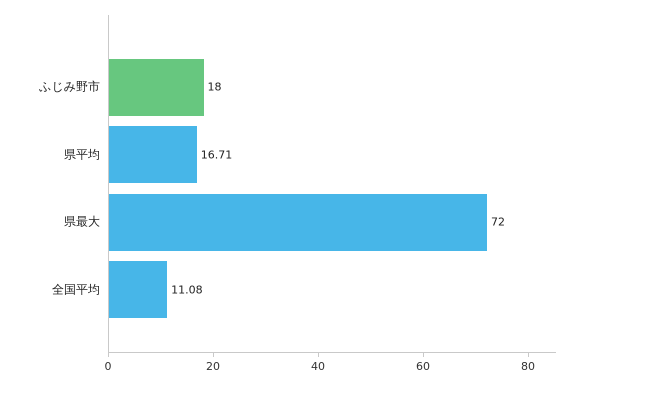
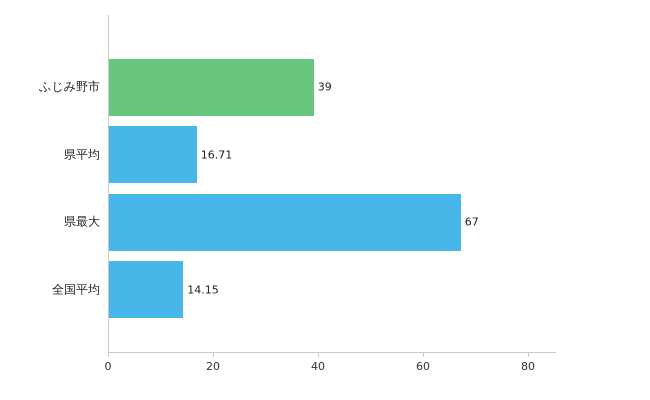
ふじみ野市: 18 -> 39
県最大: 72 -> 67
全国平均: 11.08 -> 14.15
